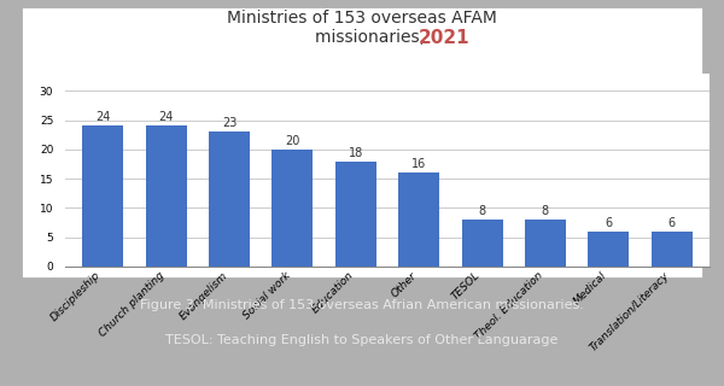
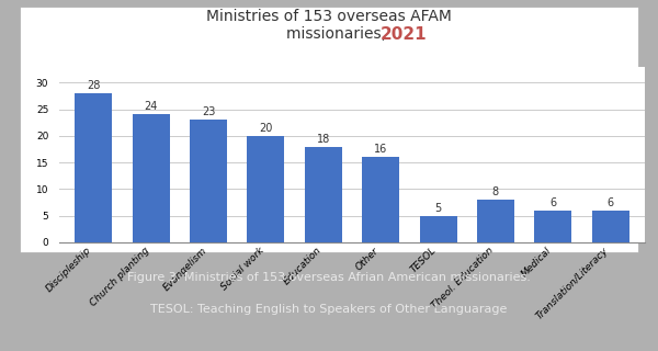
Discipleship: 24 -> 28
TESOL: 8 -> 5
